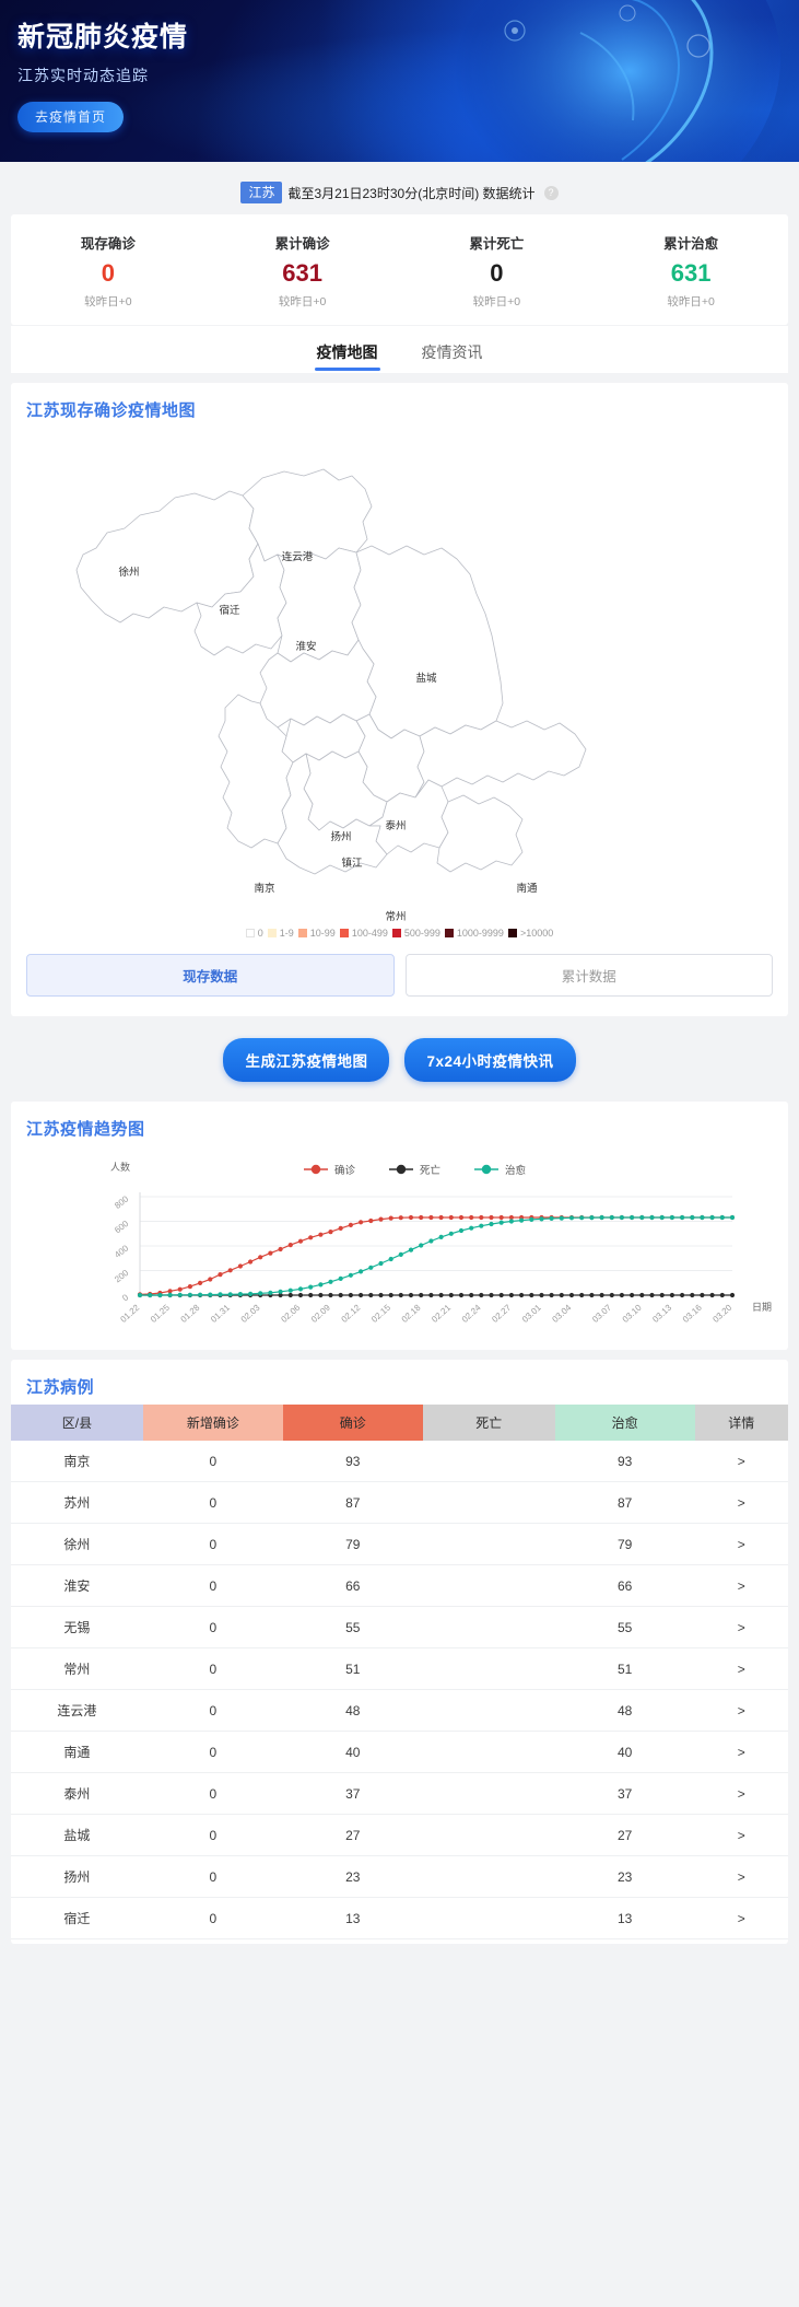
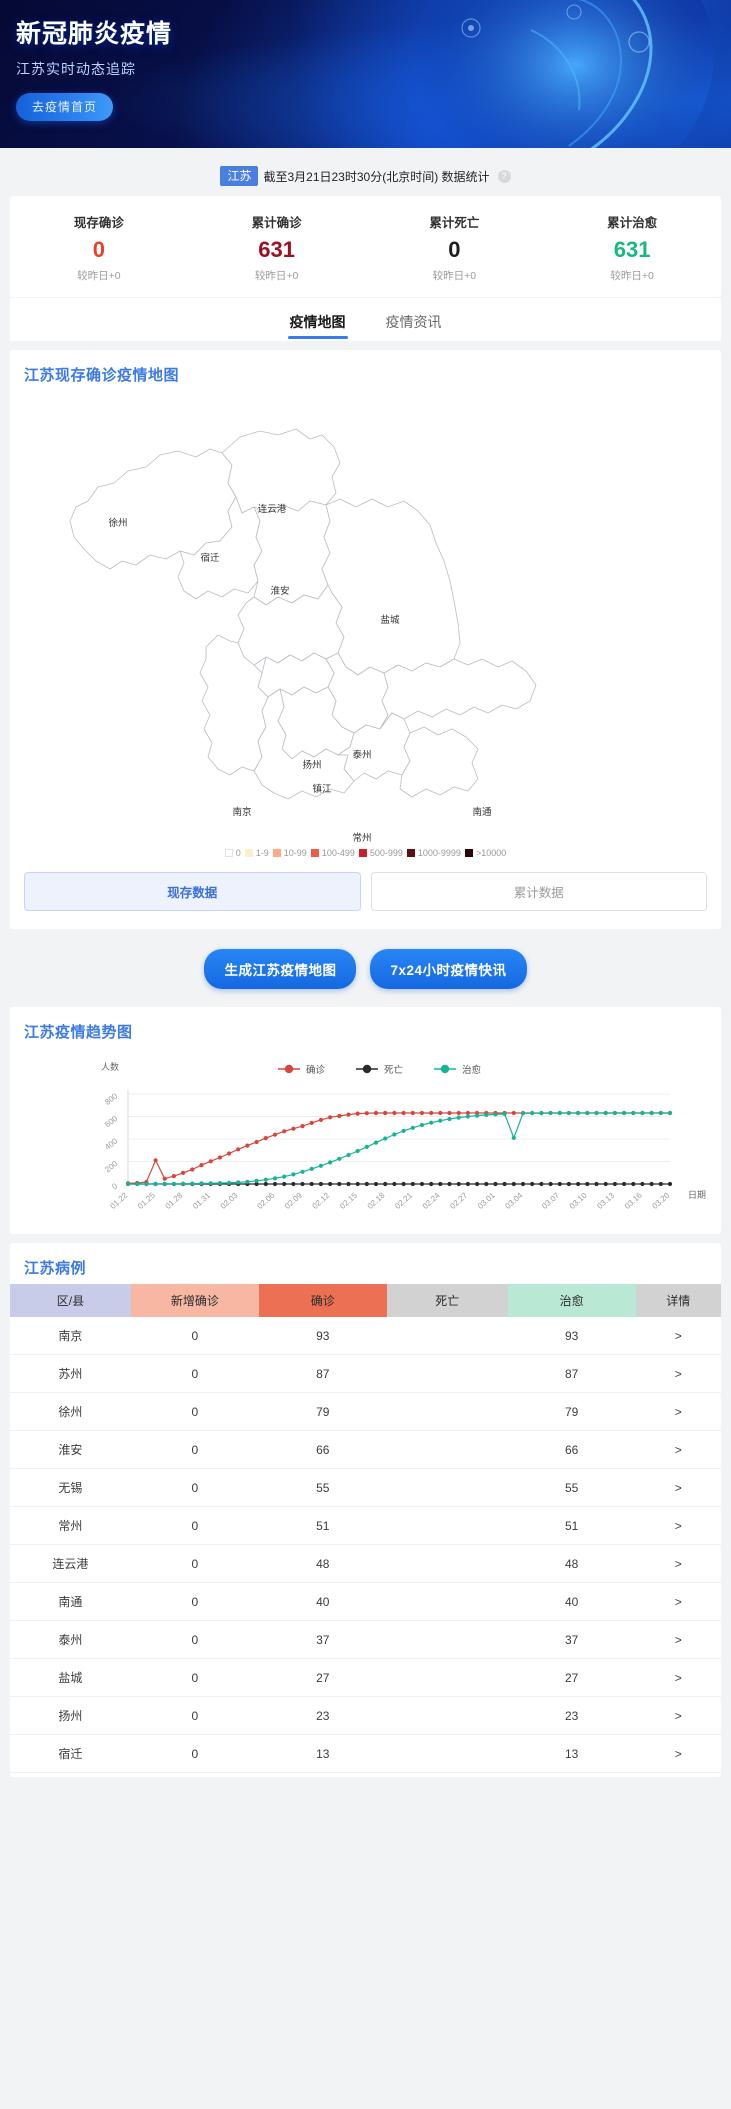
确诊/01.25: 30 -> 210
治愈/03.04: 630 -> 410
